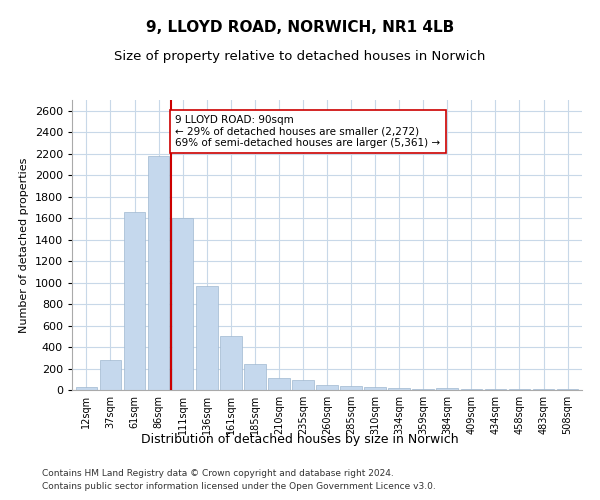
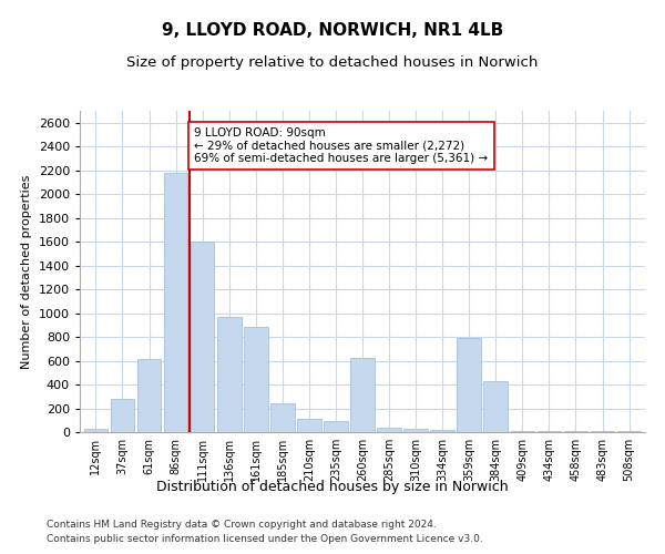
61sqm: 1660 -> 610
161sqm: 500 -> 880
260sqm: 50 -> 620
359sqm: 0 -> 790
384sqm: 20 -> 430
